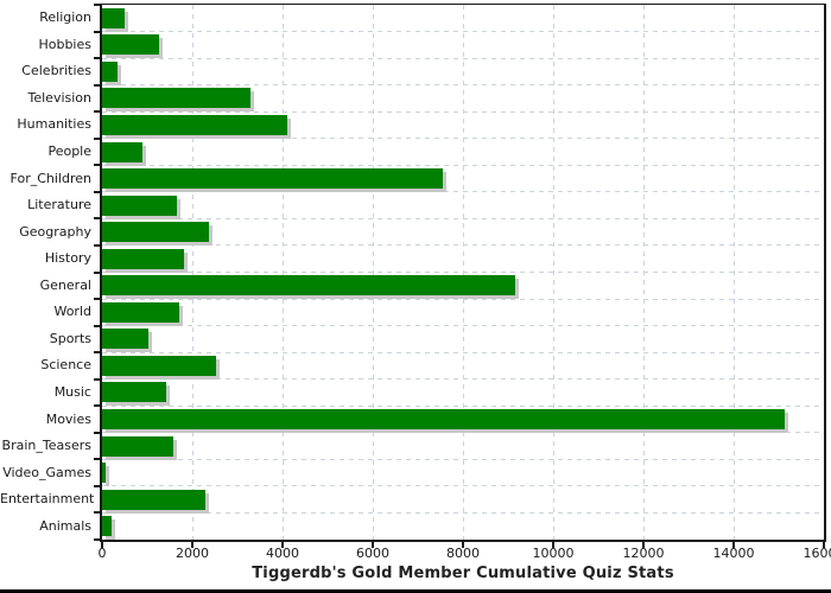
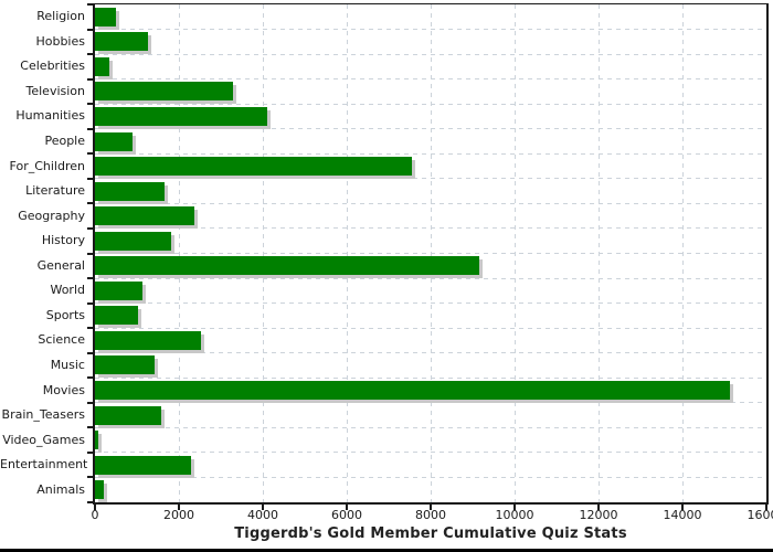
World: 1700 -> 1100
